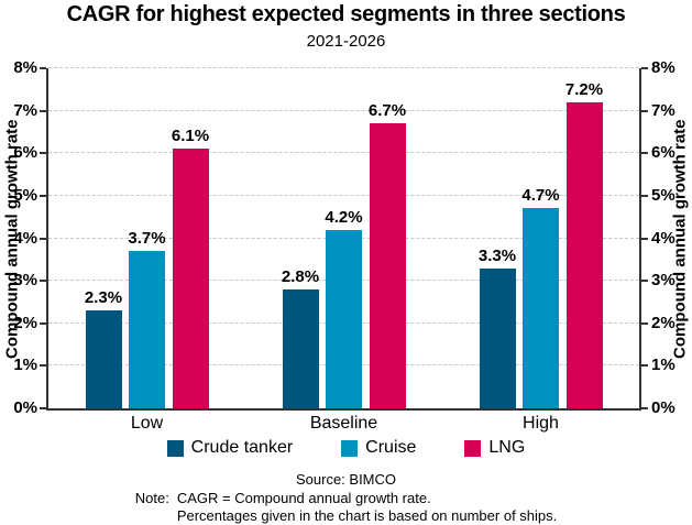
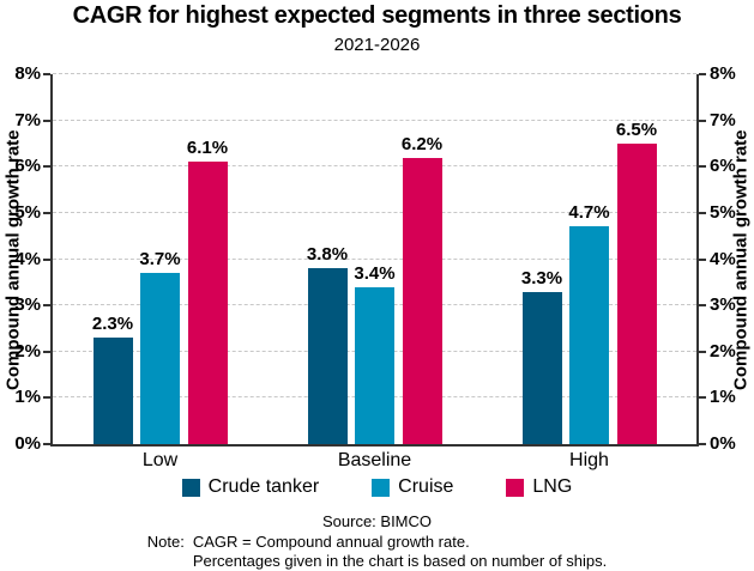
Crude tanker/Baseline: 2.8% -> 3.8%
Cruise/Baseline: 4.2% -> 3.4%
LNG/Baseline: 6.7% -> 6.2%
LNG/High: 7.2% -> 6.5%
